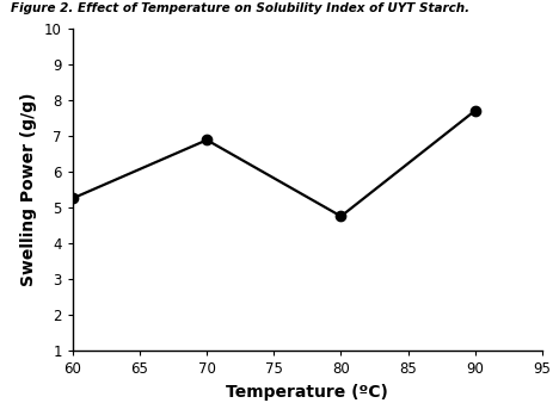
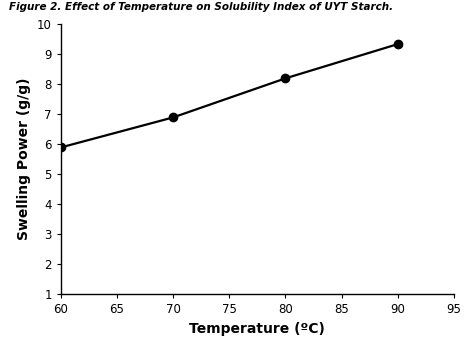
60: 5.25 -> 5.88
80: 4.75 -> 8.18
90: 7.70 -> 9.32
